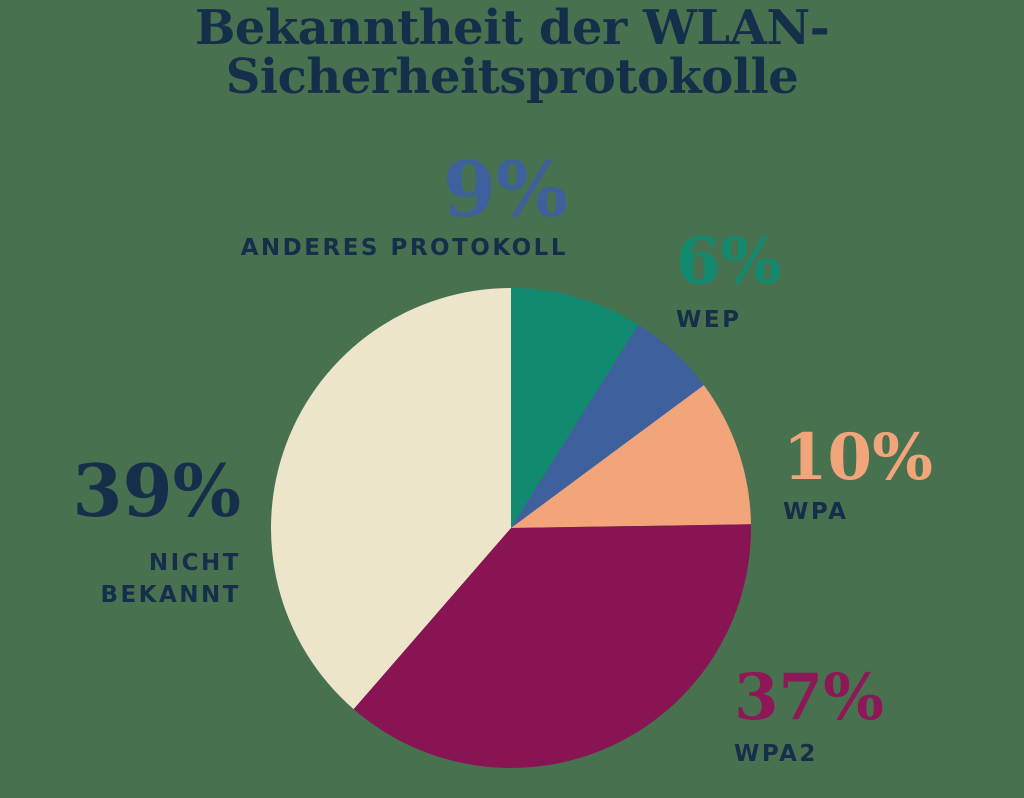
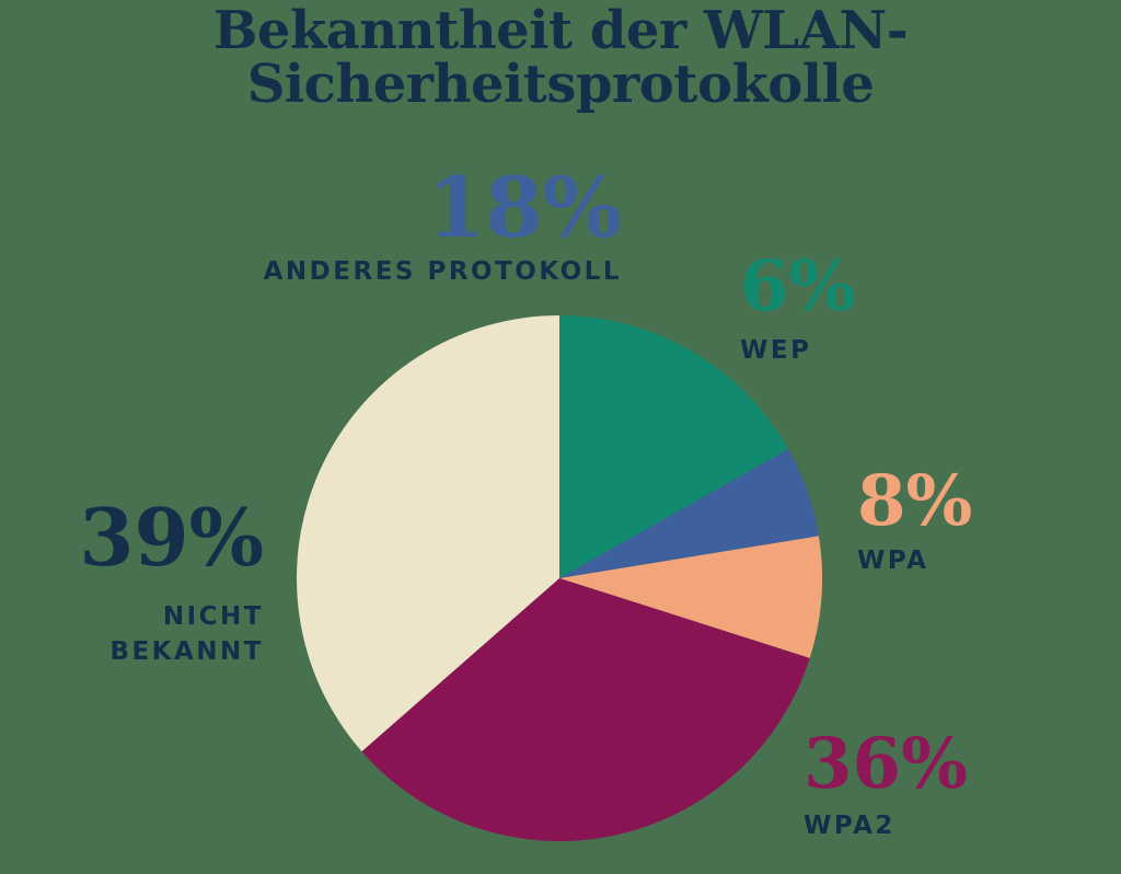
ANDERES PROTOKOLL: 9% -> 18%
WPA: 10% -> 8%
WPA2: 37% -> 36%
